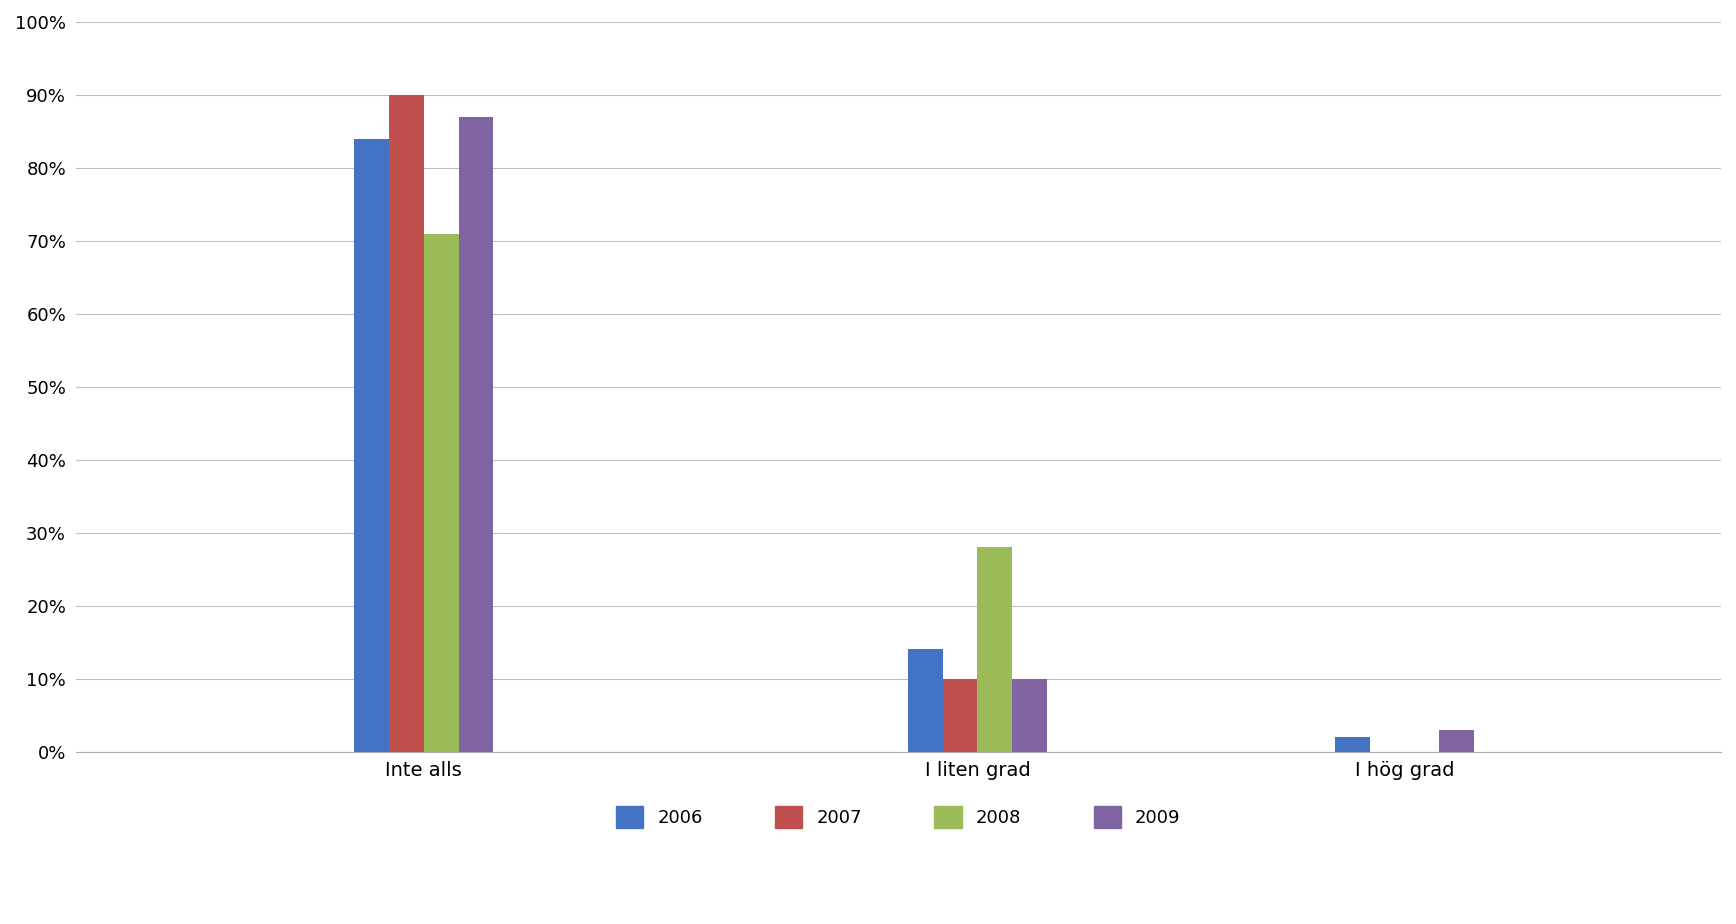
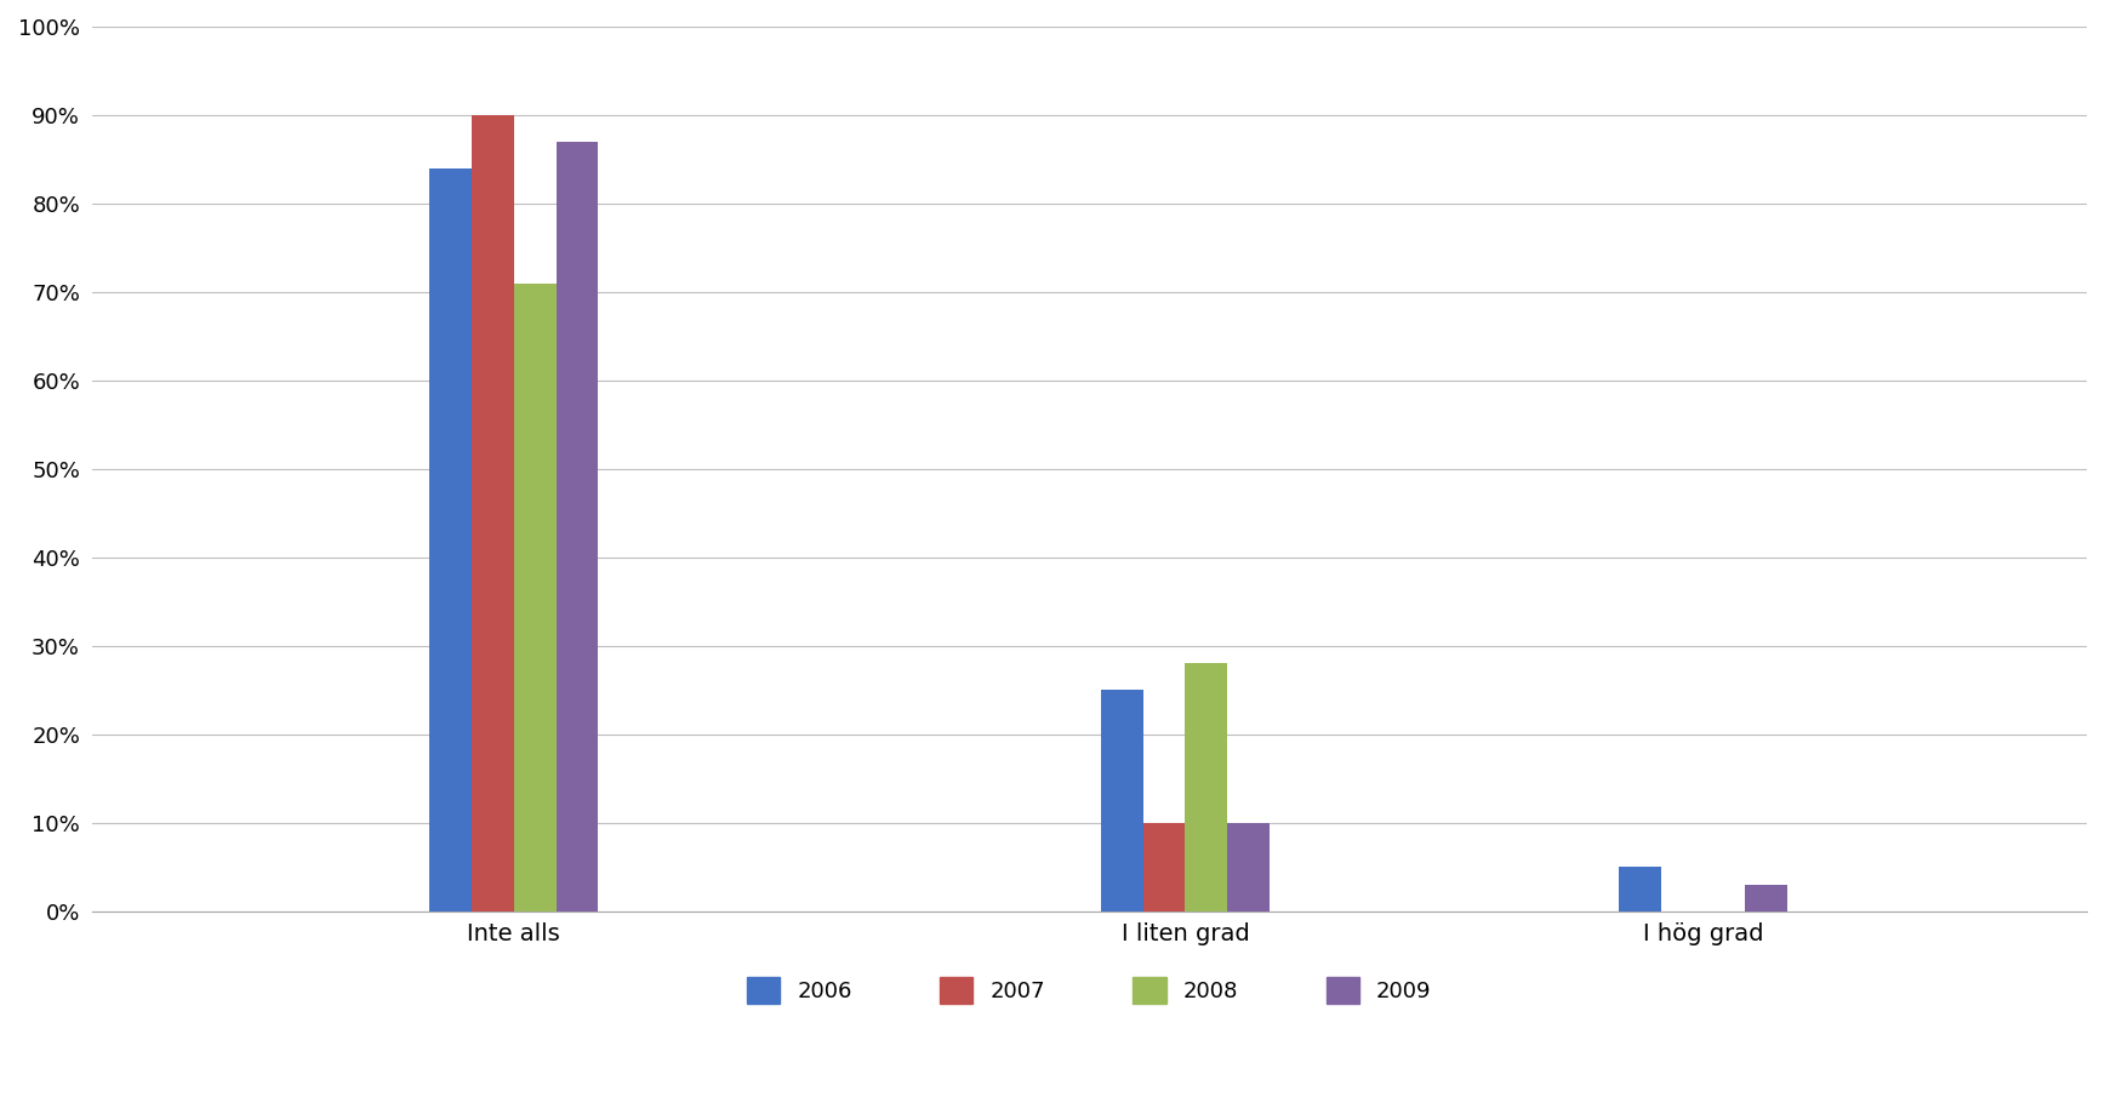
2006/I liten grad: 14% -> 25%
2006/I hög grad: 2% -> 5%
